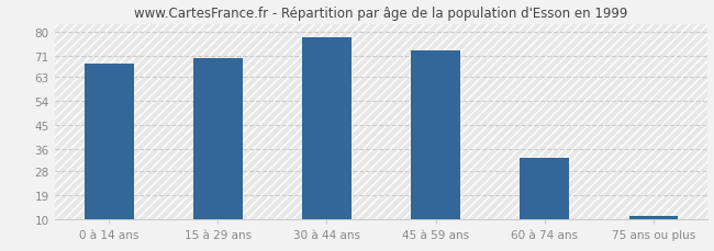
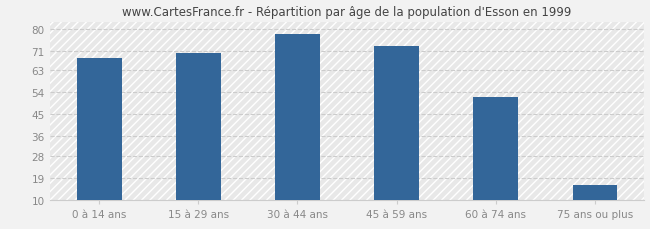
60 à 74 ans: 33 -> 52
75 ans ou plus: 11 -> 16
